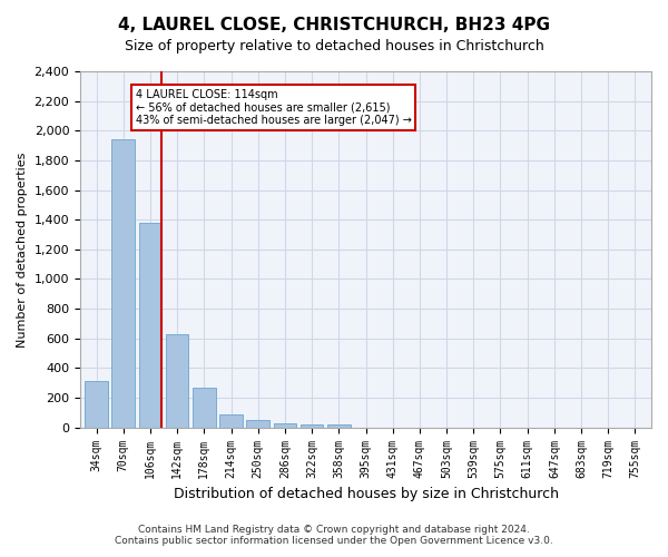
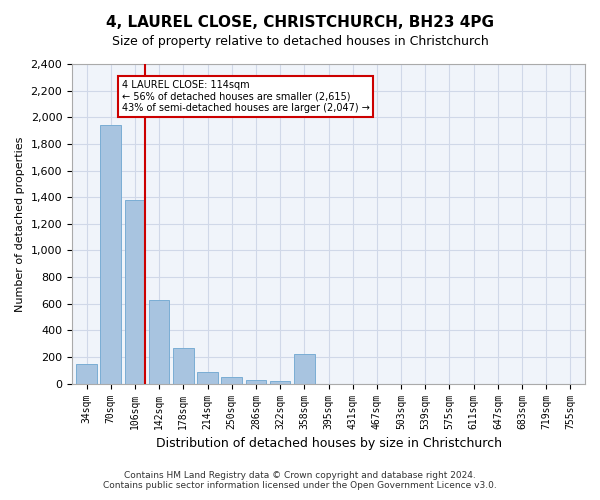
34sqm: 310 -> 150
358sqm: 20 -> 220
